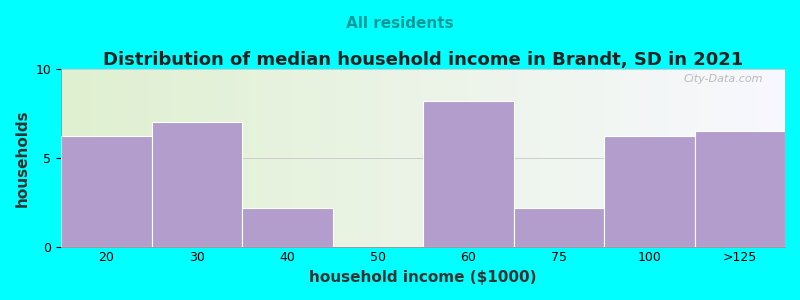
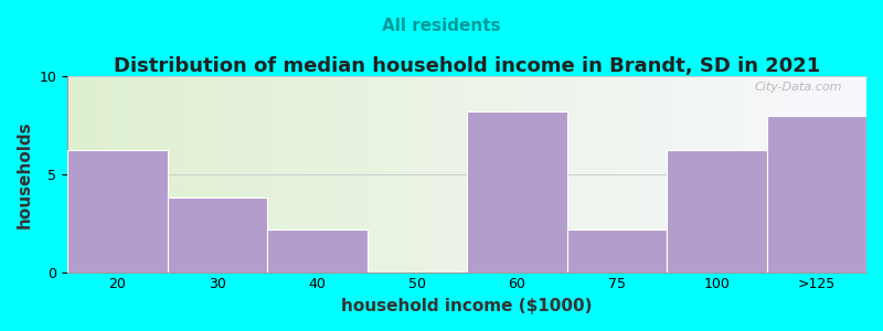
30: 7.0 -> 3.8
>125: 6.5 -> 8.0
